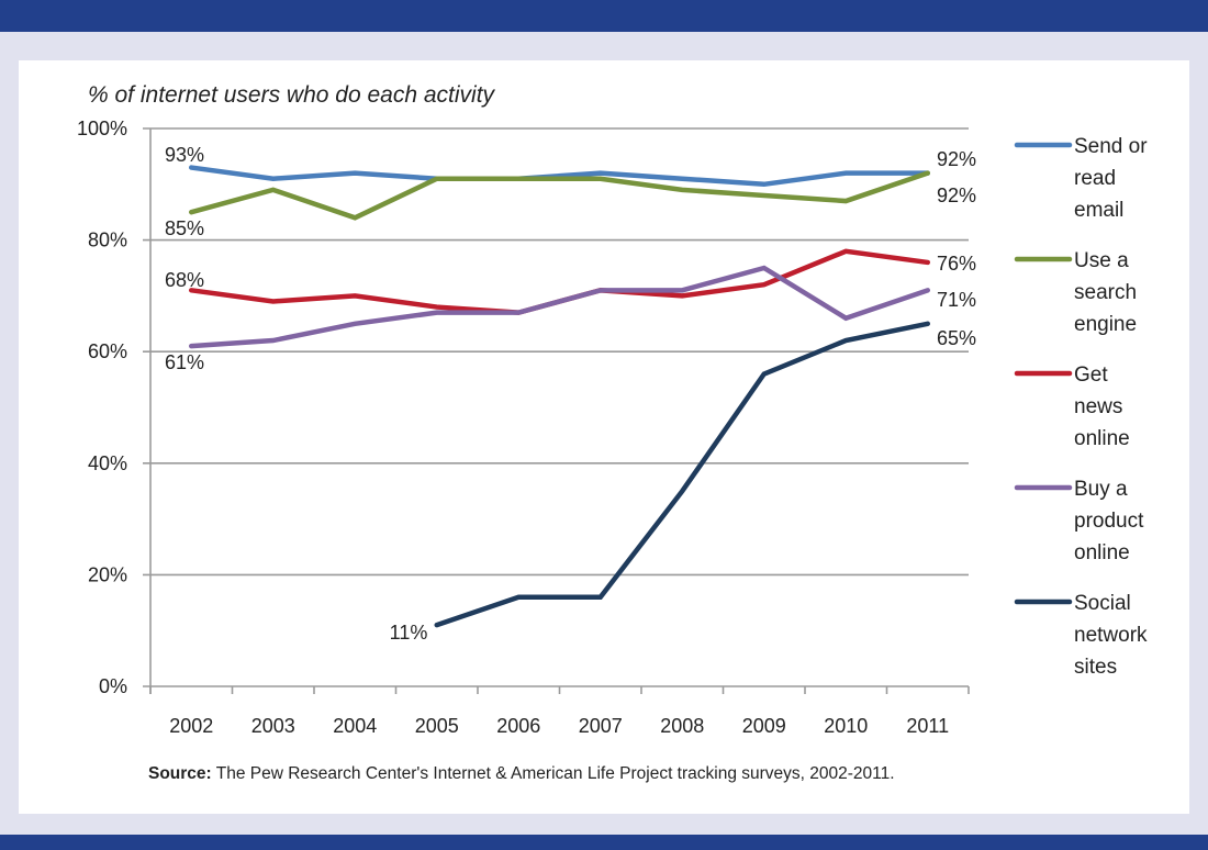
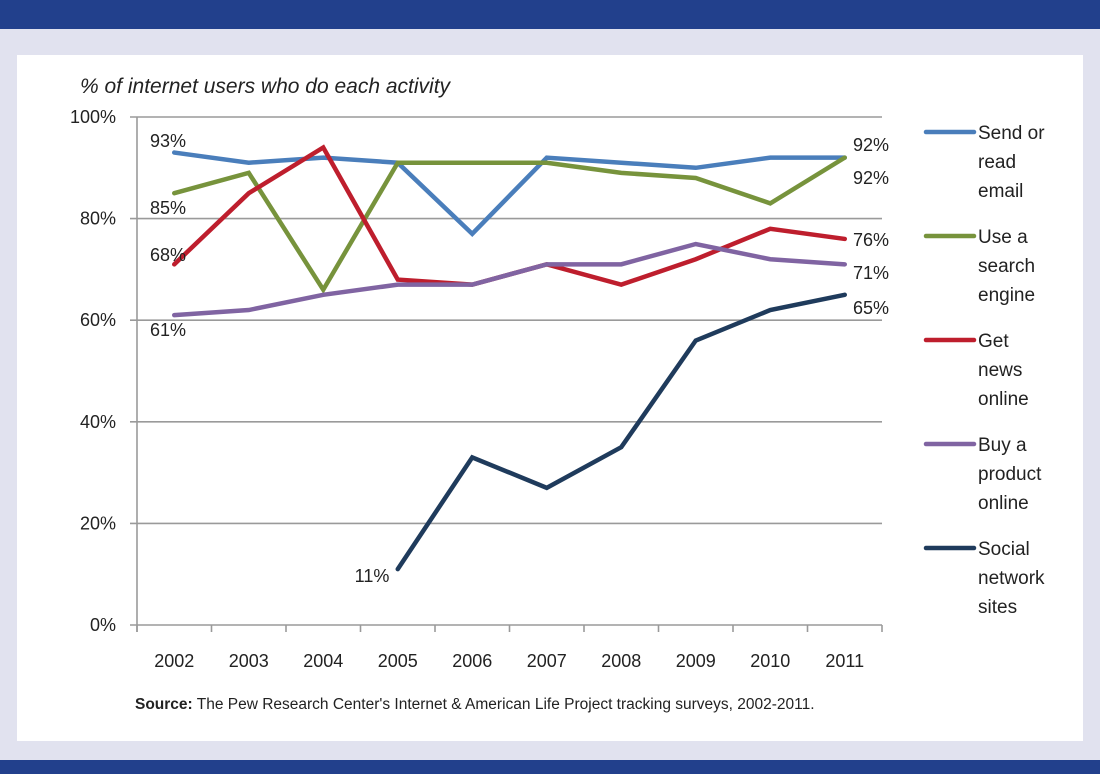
Get news online/2003: 69% -> 85%
Use a search engine/2004: 84% -> 66%
Get news online/2004: 70% -> 94%
Send or read email/2006: 91% -> 77%
Social network sites/2006: 16% -> 33%
Social network sites/2007: 16% -> 27%
Get news online/2008: 70% -> 67%
Use a search engine/2010: 87% -> 83%
Buy a product online/2010: 66% -> 72%
